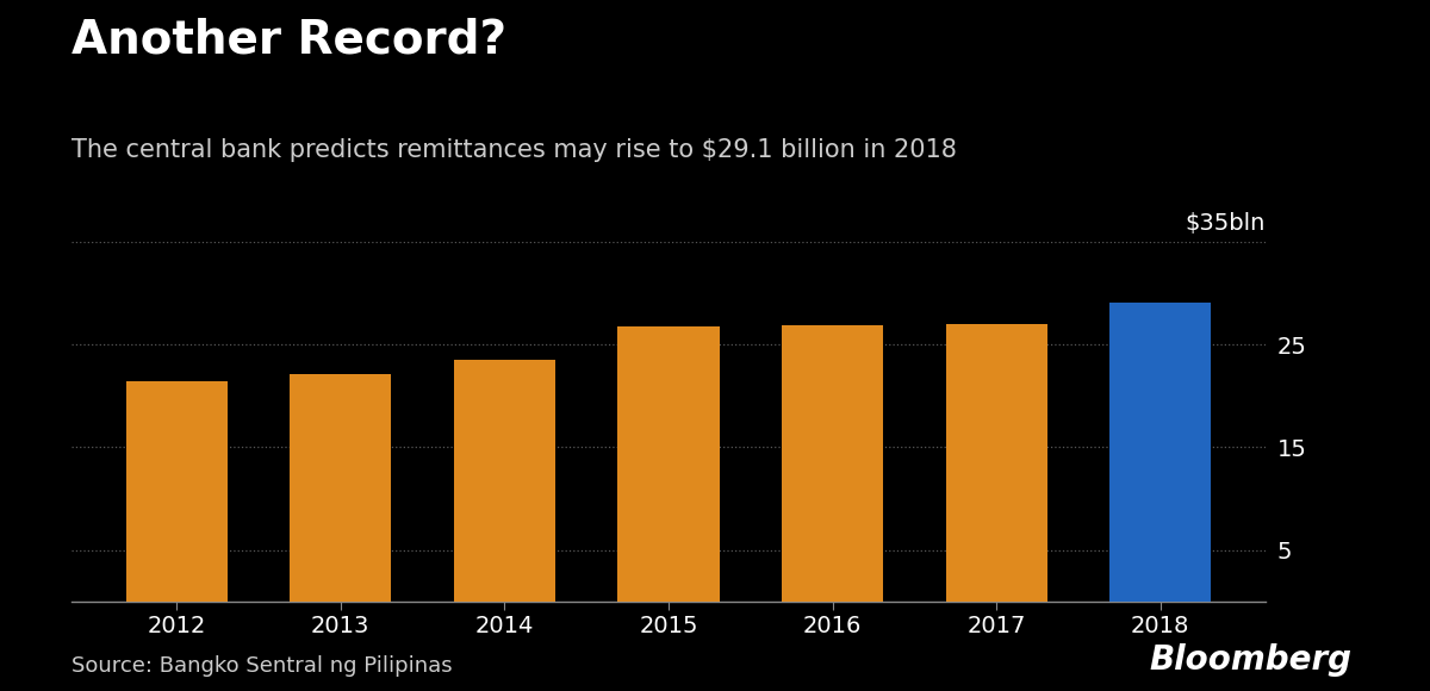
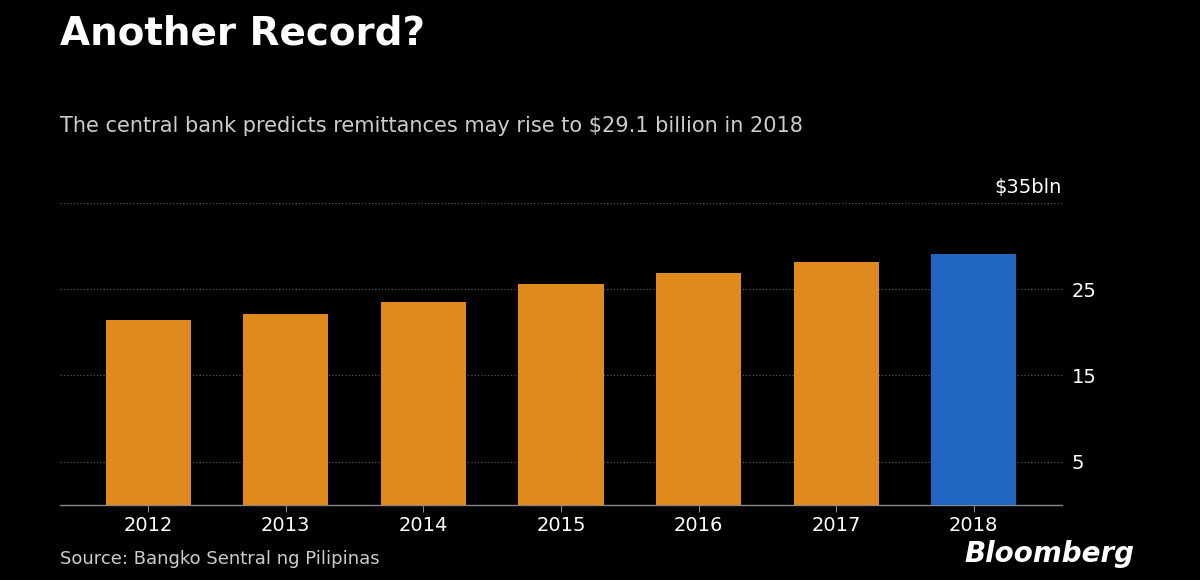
2015: 26.8 -> 25.6
2017: 27.0 -> 28.1
